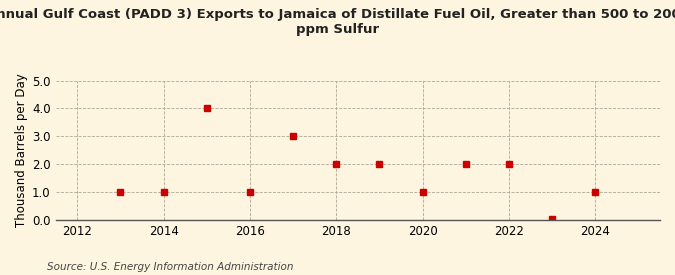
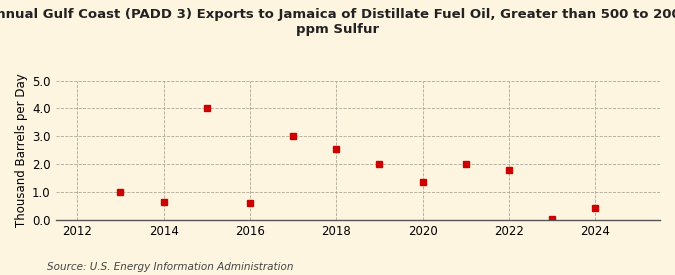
2014: 1.00 -> 0.65
2016: 1.00 -> 0.60
2018: 2.00 -> 2.55
2020: 1.00 -> 1.35
2022: 2.00 -> 1.80
2024: 1.00 -> 0.45
